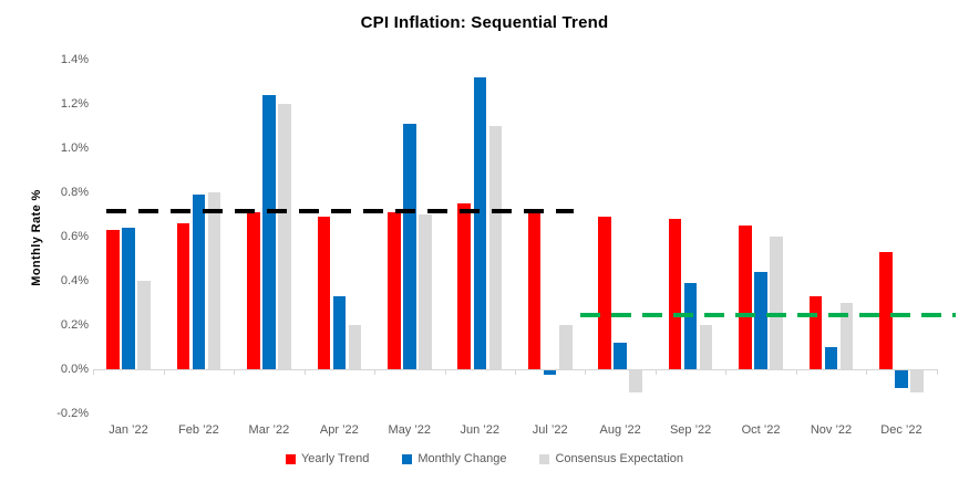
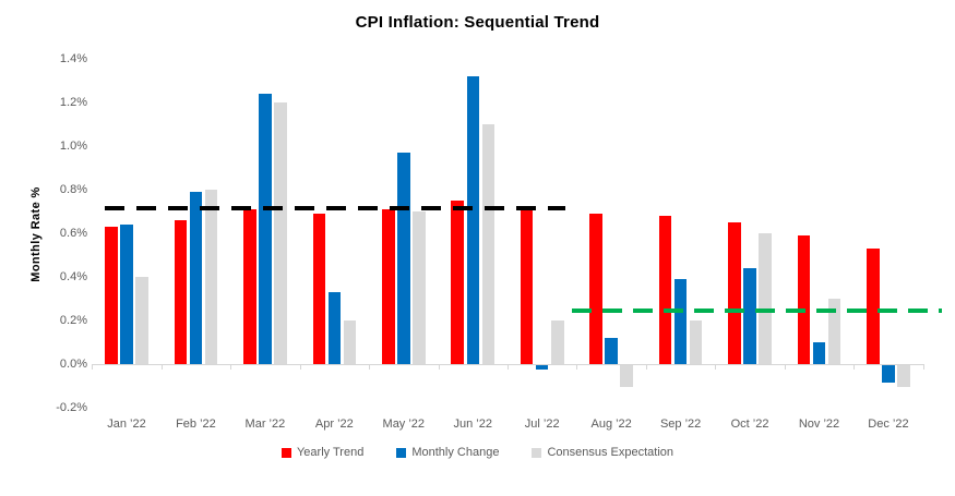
Monthly Change/May ’22: 1.11% -> 0.97%
Yearly Trend/Nov ’22: 0.33% -> 0.59%
